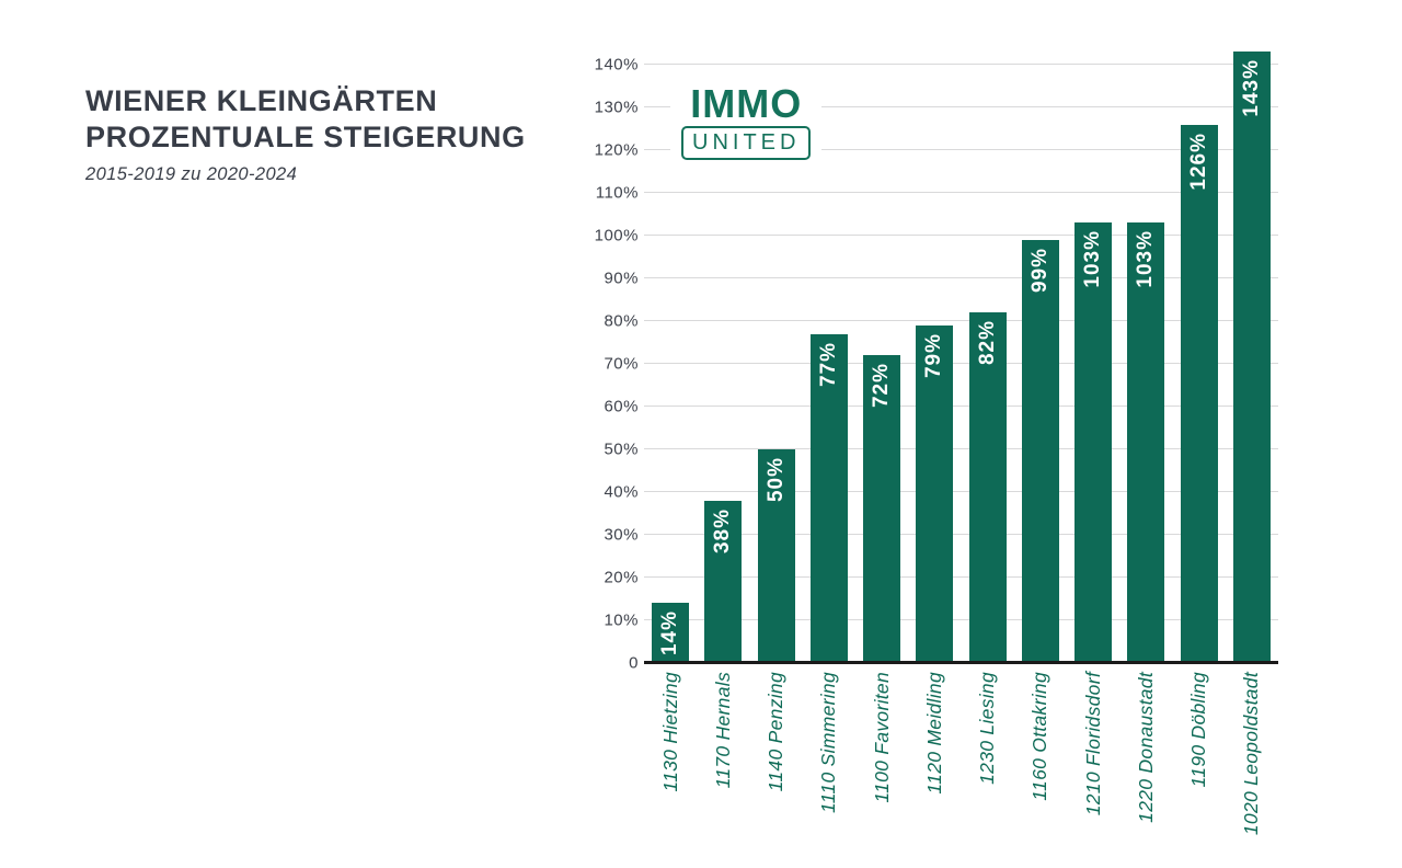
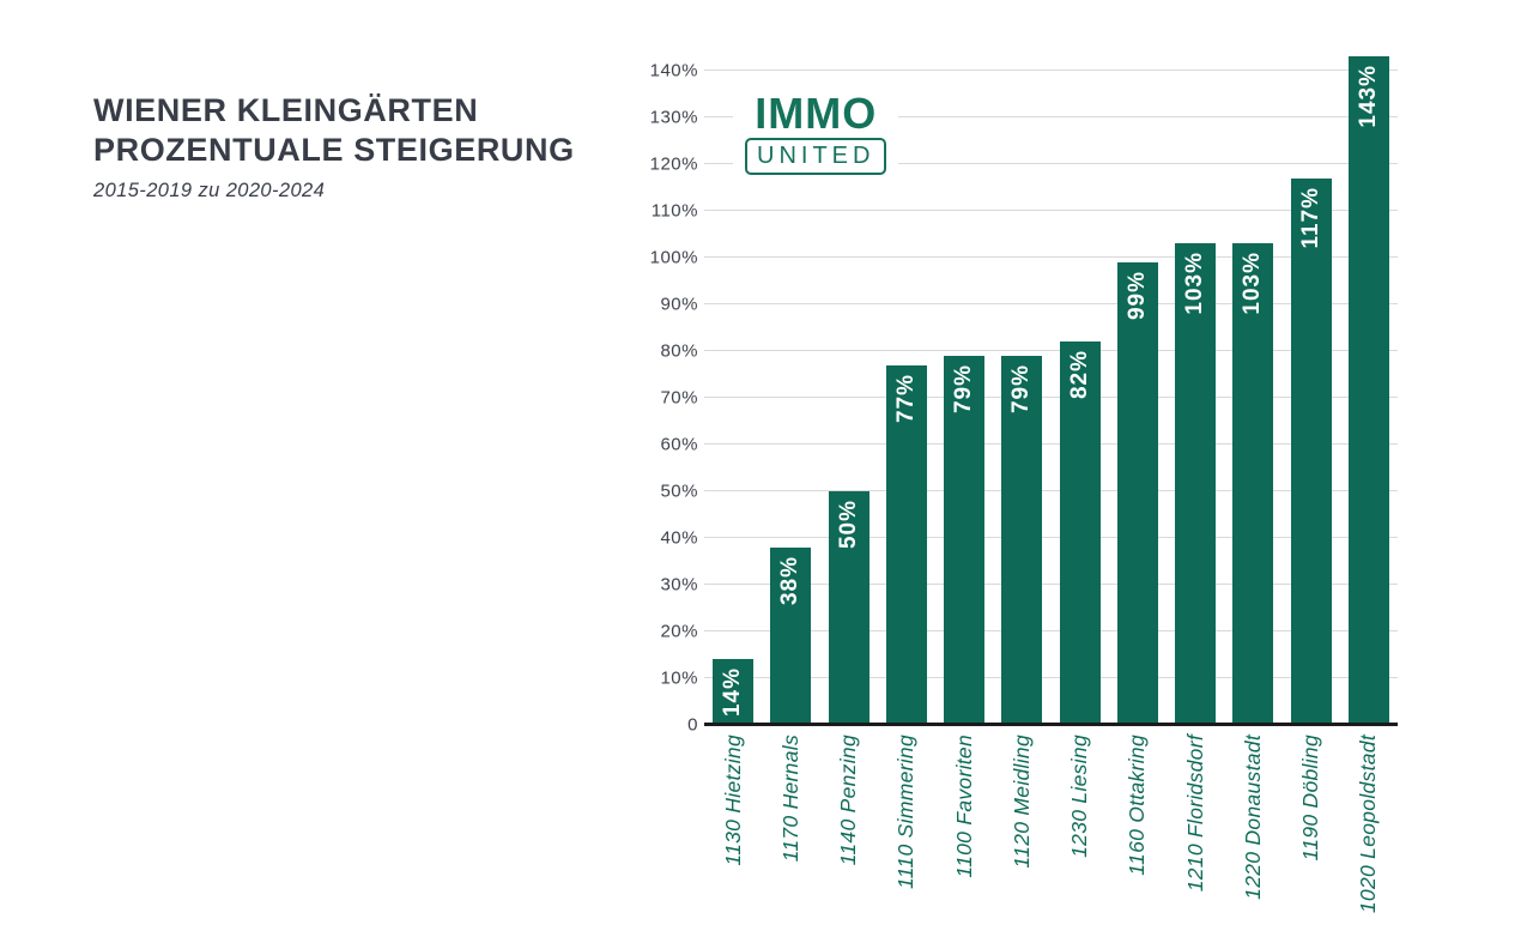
1100 Favoriten: 72% -> 79%
1190 Döbling: 126% -> 117%
